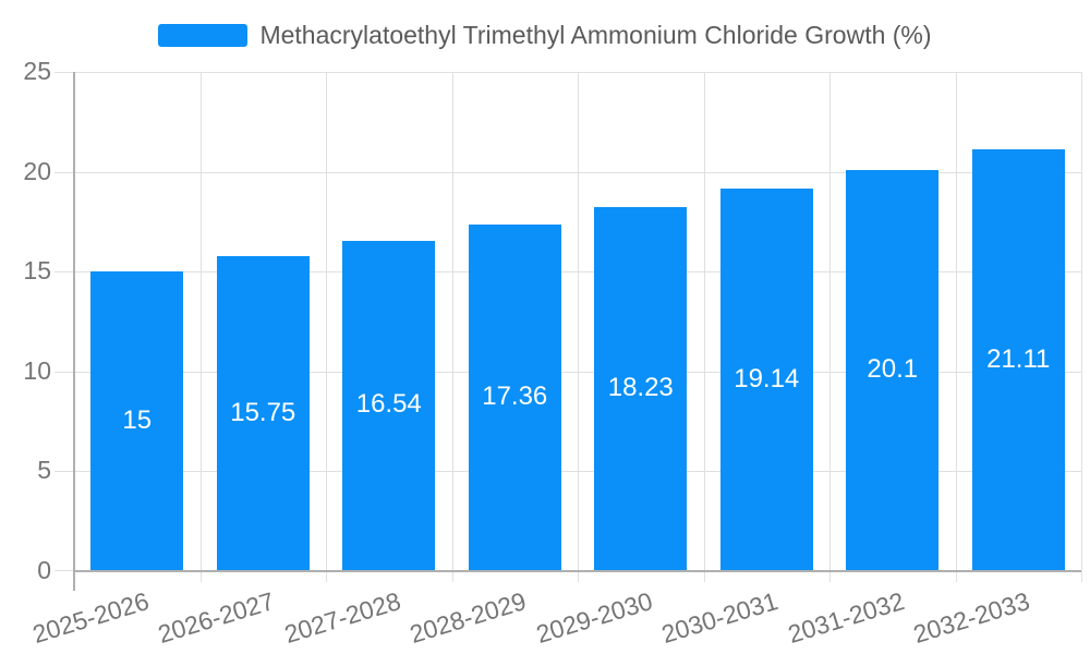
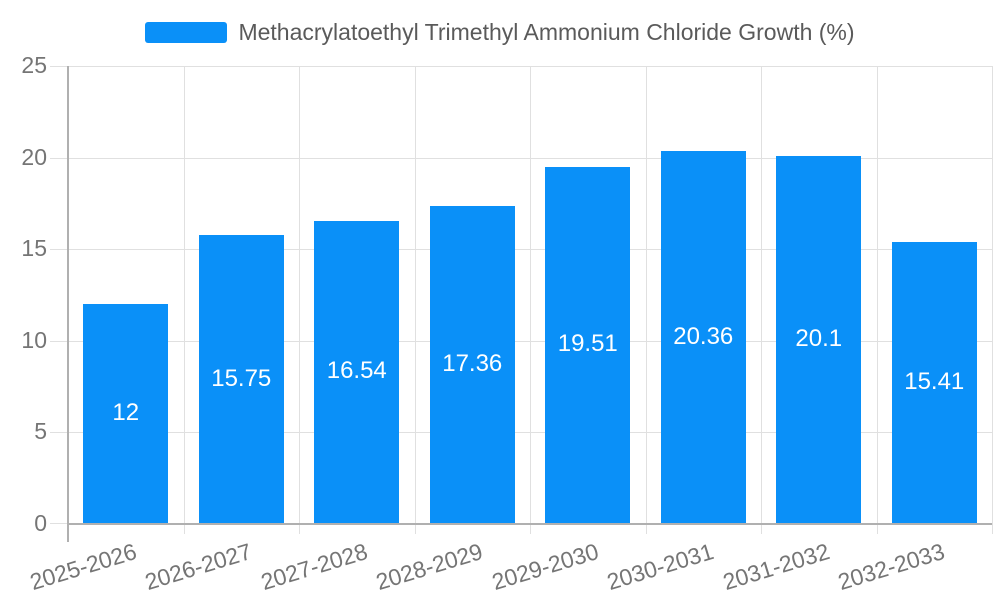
2025-2026: 15 -> 12
2029-2030: 18.23 -> 19.51
2030-2031: 19.14 -> 20.36
2032-2033: 21.11 -> 15.41
